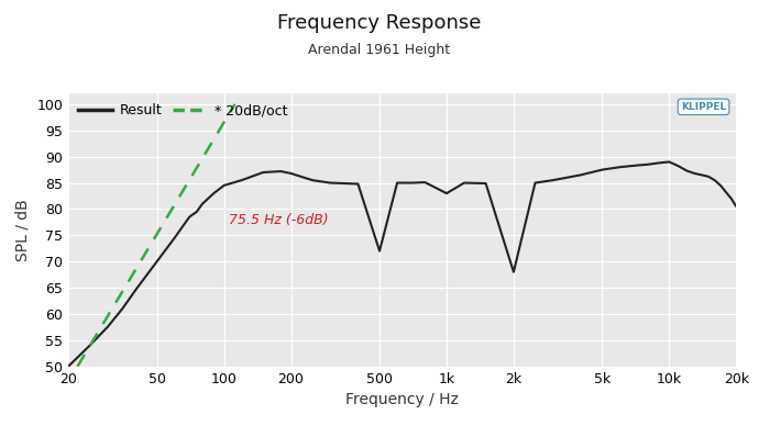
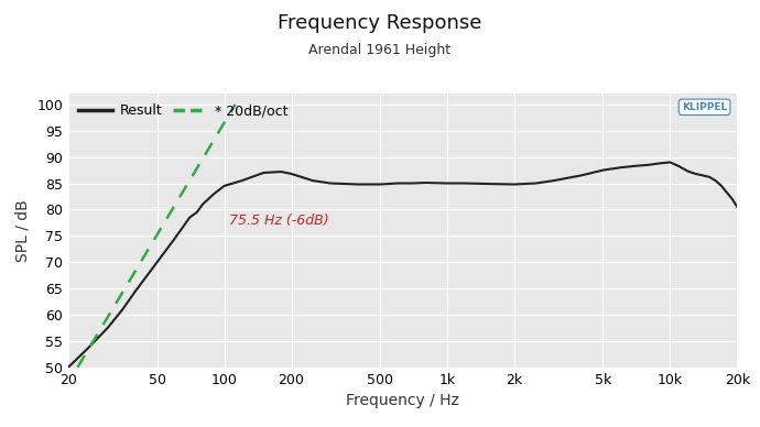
500: 72.0 -> 84.8
1k: 83.0 -> 85.0
2k: 68.0 -> 84.8
